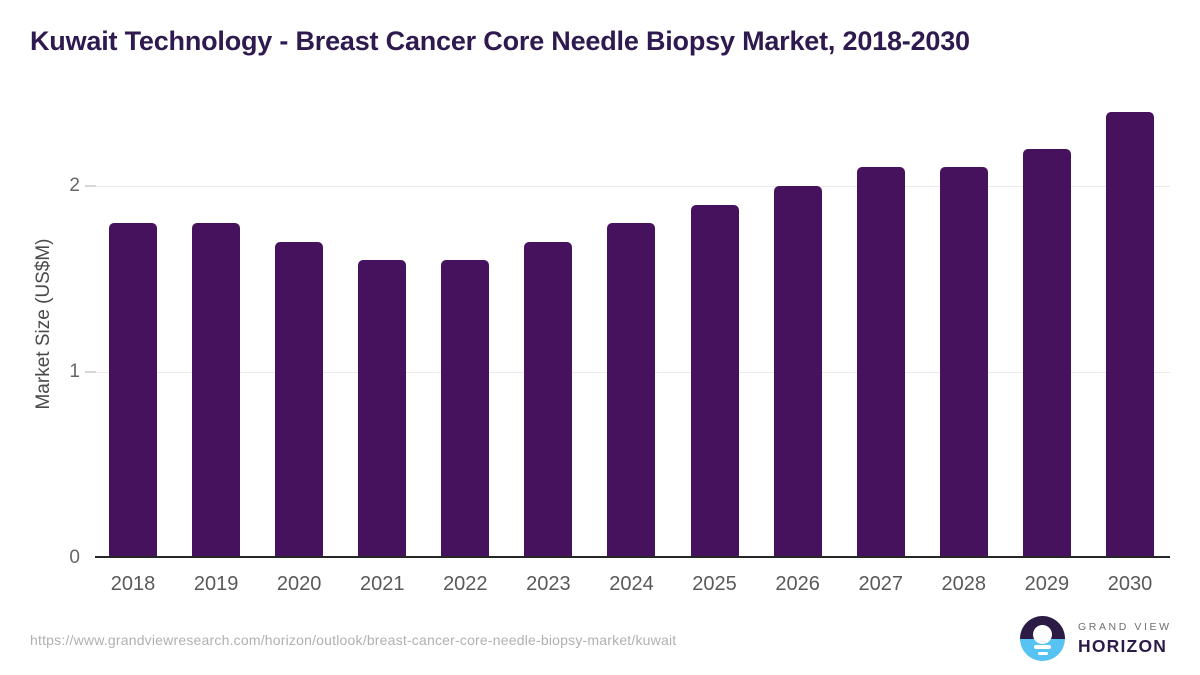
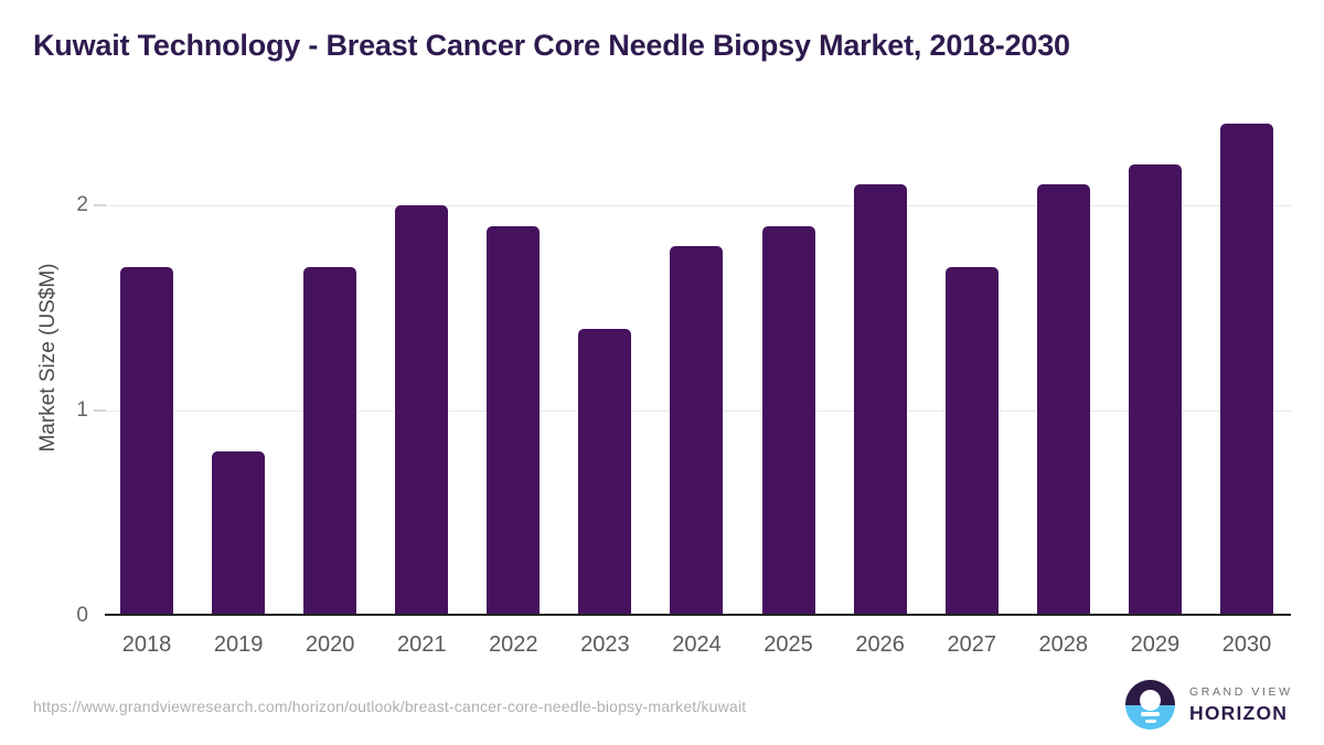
2018: 1.8 -> 1.7
2019: 1.8 -> 0.8
2021: 1.6 -> 2.0
2022: 1.6 -> 1.9
2023: 1.7 -> 1.4
2026: 2.0 -> 2.1
2027: 2.1 -> 1.7
